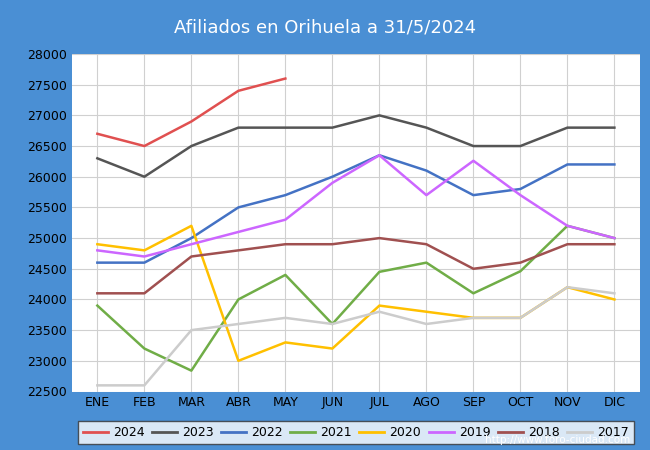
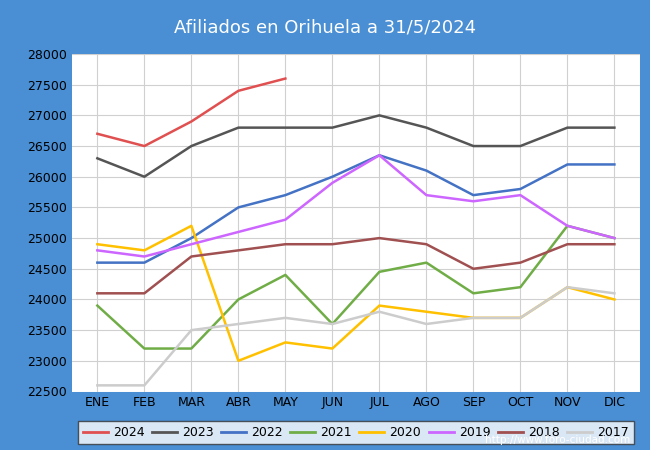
2021/MAR: 22840 -> 23200
2019/SEP: 26260 -> 25600
2021/OCT: 24460 -> 24200
